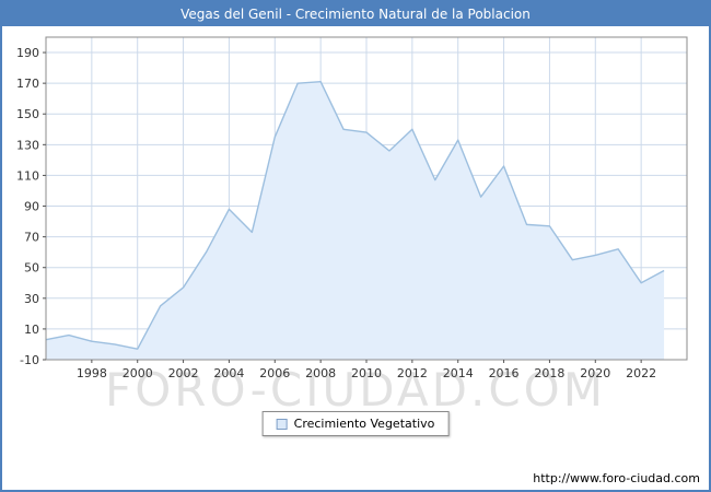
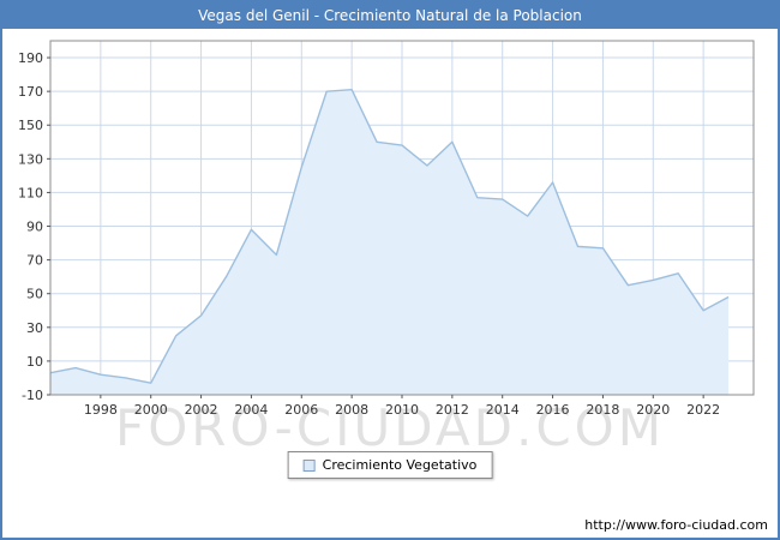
2006: 135 -> 125
2014: 133 -> 106
